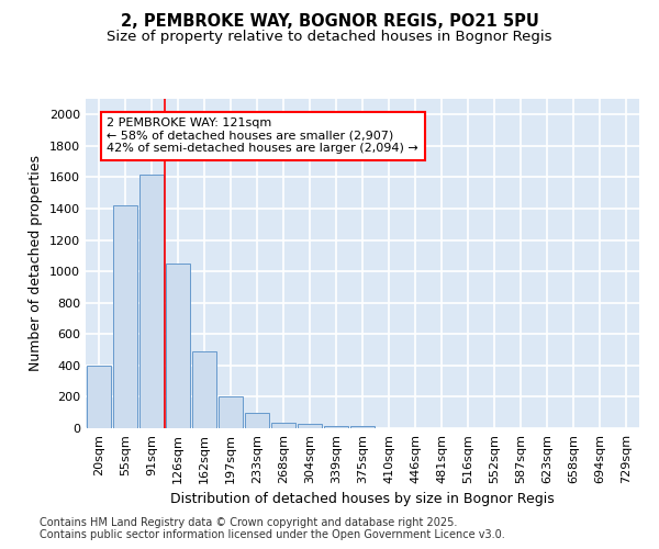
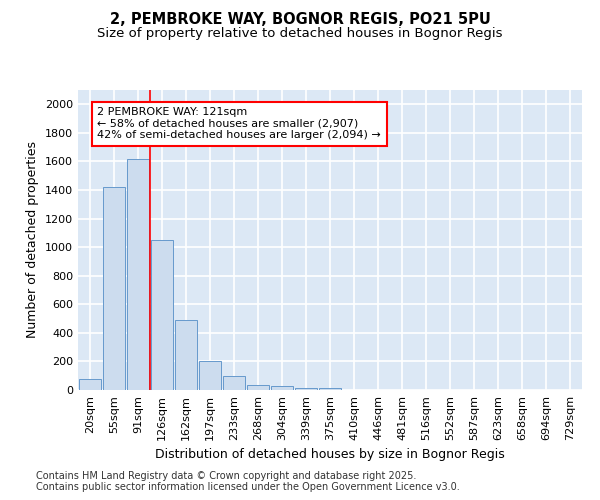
20sqm: 400 -> 80
